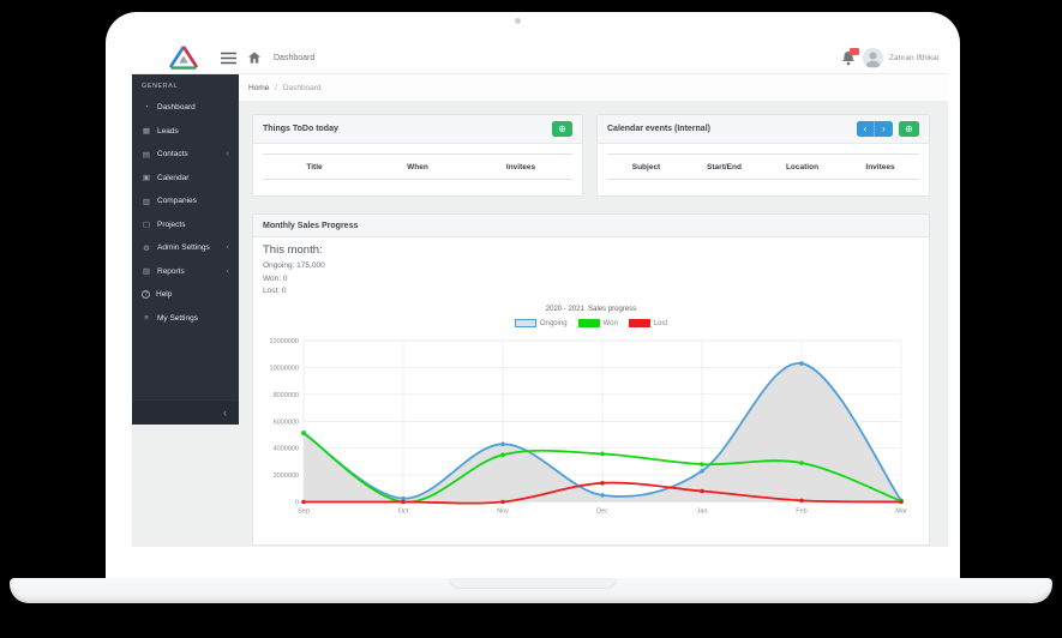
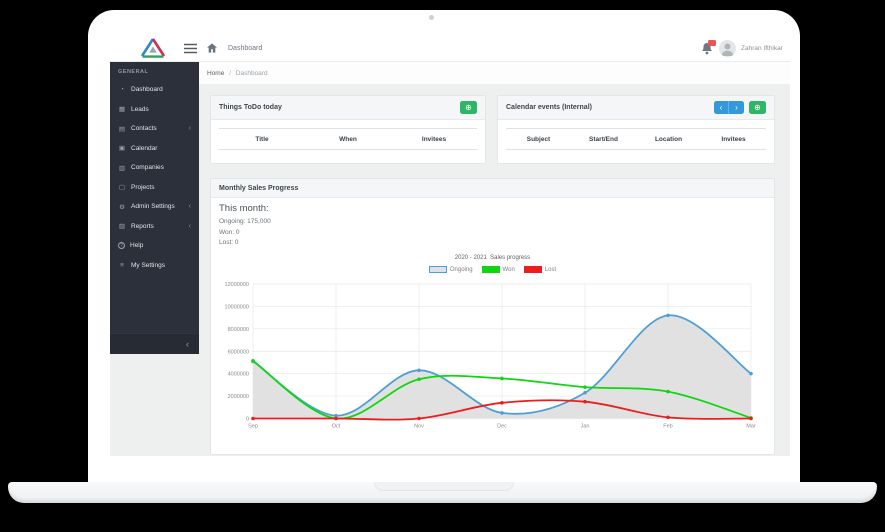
Lost/Jan: 800000 -> 1500000
Ongoing/Feb: 10300000 -> 9200000
Won/Feb: 2900000 -> 2400000
Ongoing/Mar: 100000 -> 4000000
